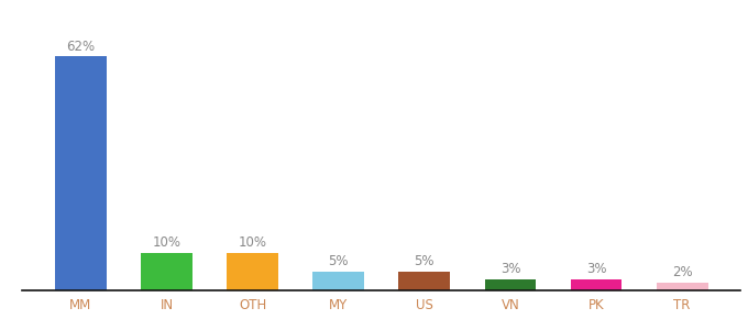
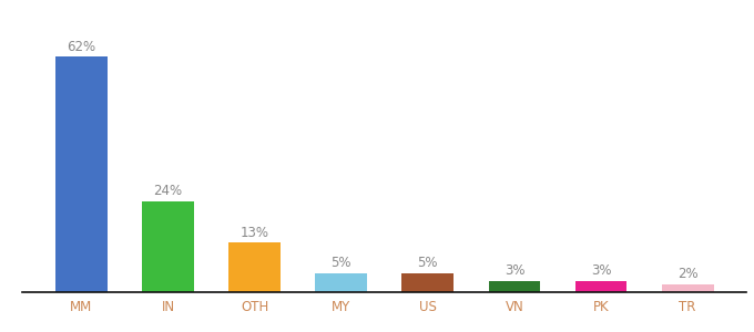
IN: 10% -> 24%
OTH: 10% -> 13%
